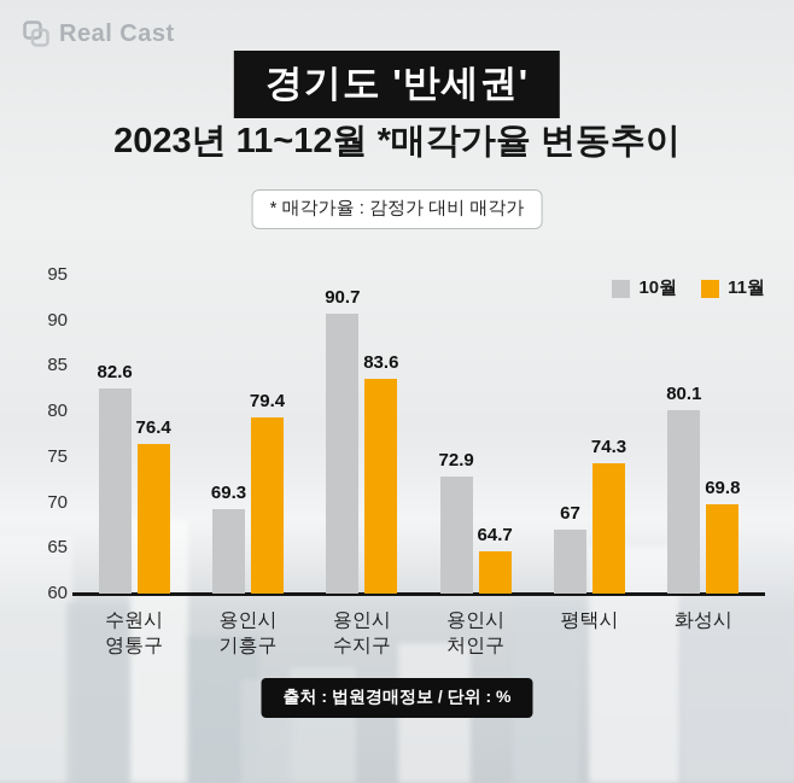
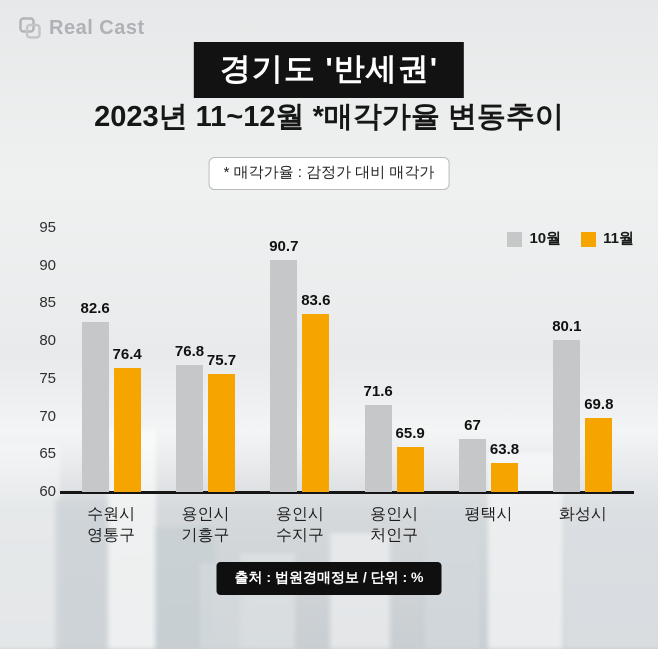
10월/용인시 기흥구: 69.3 -> 76.8
11월/용인시 기흥구: 79.4 -> 75.7
10월/용인시 처인구: 72.9 -> 71.6
11월/용인시 처인구: 64.7 -> 65.9
11월/평택시: 74.3 -> 63.8
